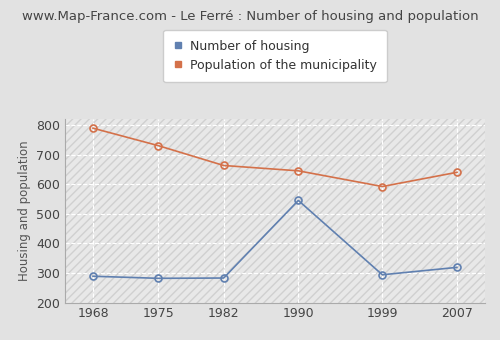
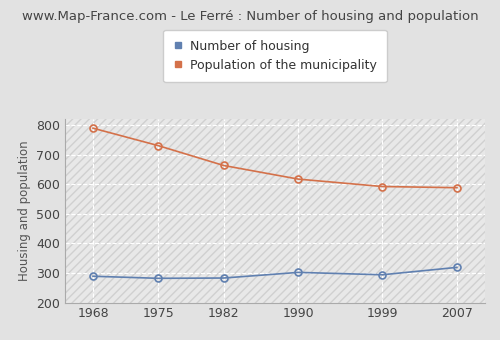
Number of housing/1990: 545 -> 302
Population of the municipality/1990: 645 -> 617
Population of the municipality/2007: 640 -> 588
